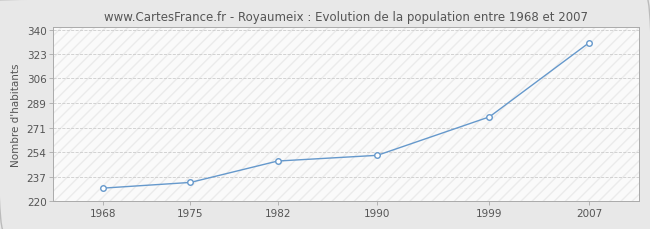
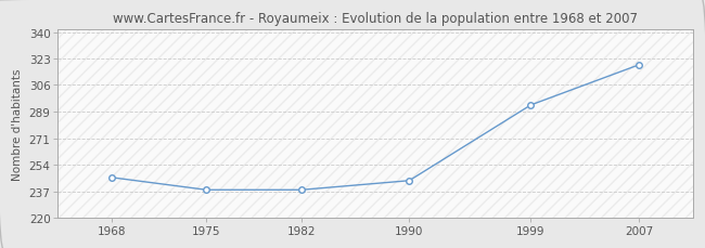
1968: 229 -> 246
1975: 233 -> 238
1982: 248 -> 238
1990: 252 -> 244
1999: 279 -> 293
2007: 331 -> 319
